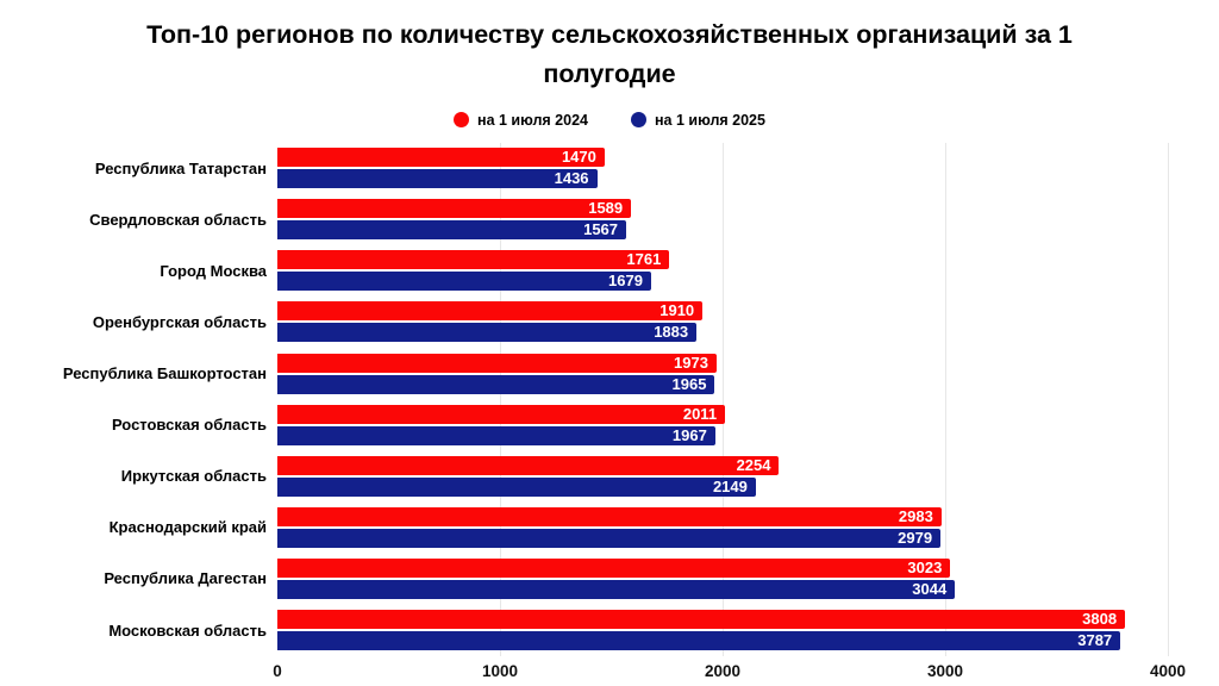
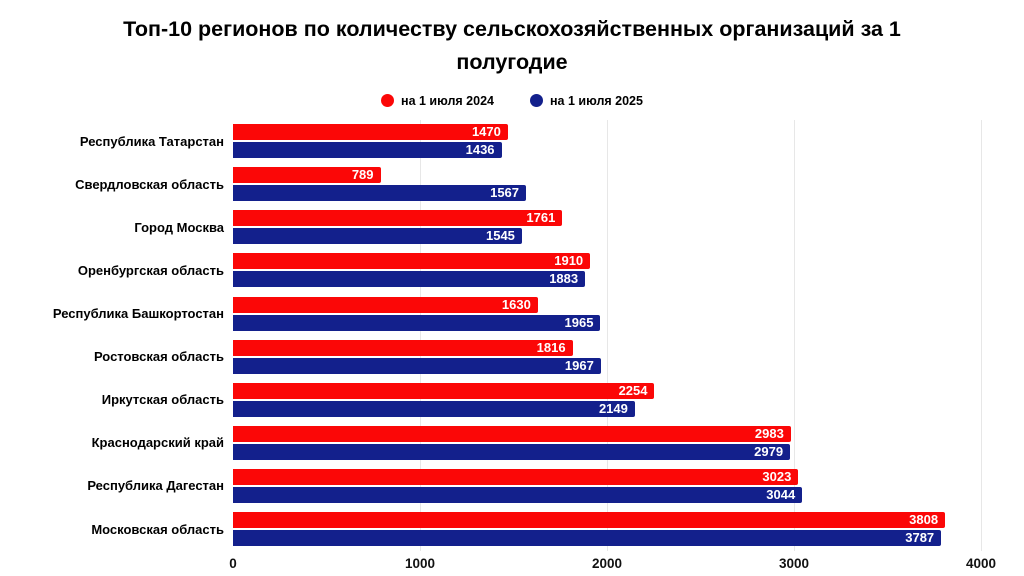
на 1 июля 2024/Свердловская область: 1589 -> 789
на 1 июля 2025/Город Москва: 1679 -> 1545
на 1 июля 2024/Республика Башкортостан: 1973 -> 1630
на 1 июля 2024/Ростовская область: 2011 -> 1816
